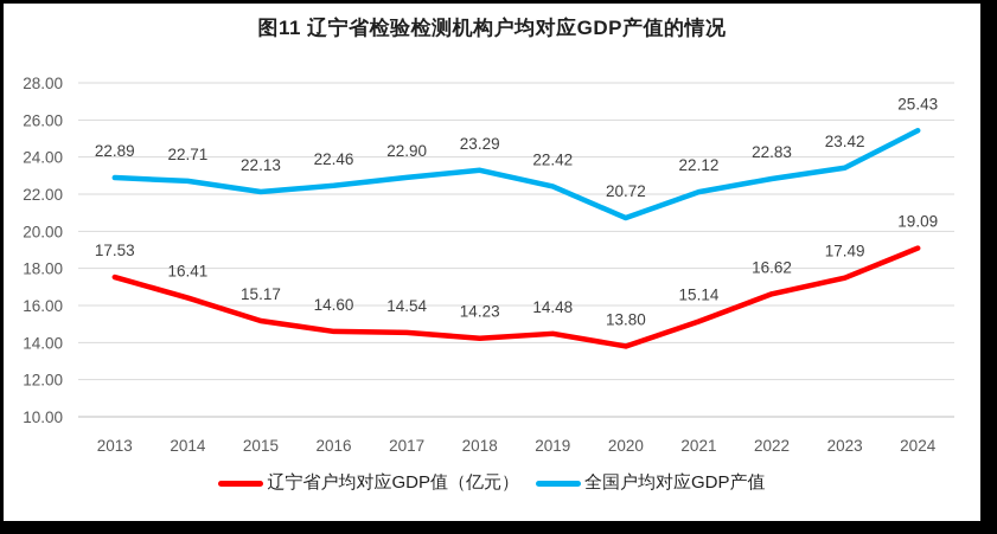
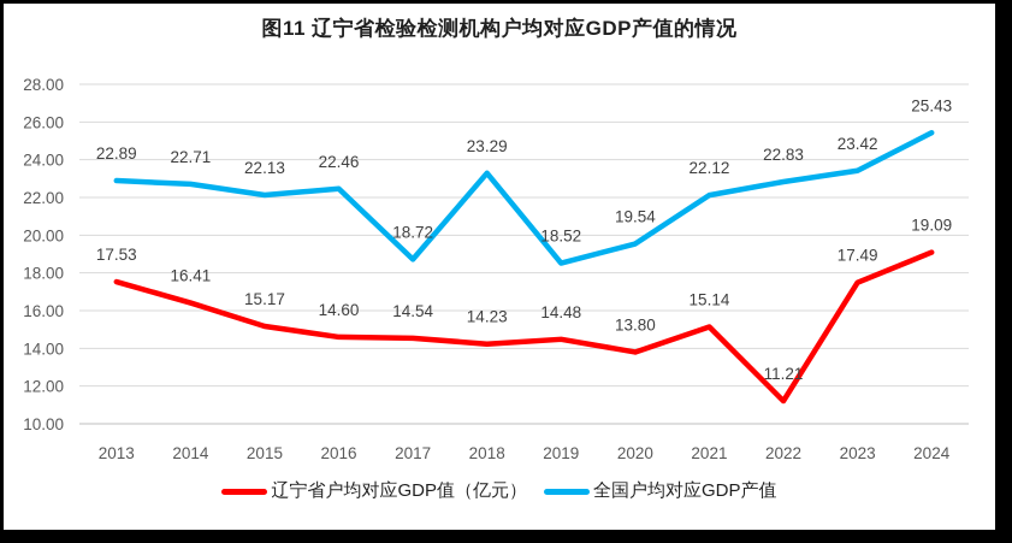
全国户均对应GDP产值/2017: 22.90 -> 18.72
全国户均对应GDP产值/2019: 22.42 -> 18.52
全国户均对应GDP产值/2020: 20.72 -> 19.54
辽宁省户均对应GDP值（亿元）/2022: 16.62 -> 11.21
